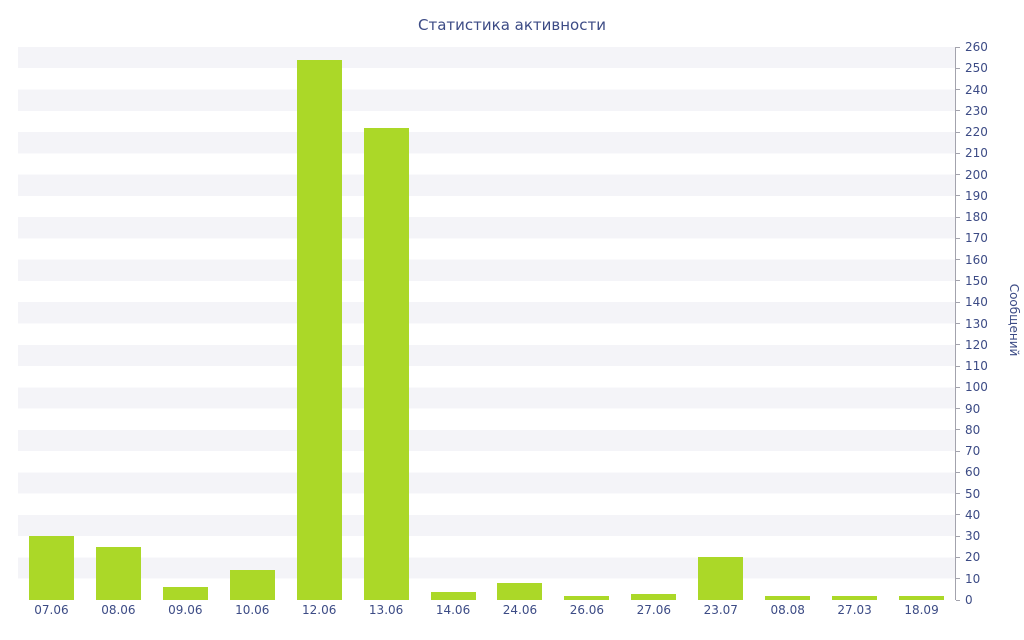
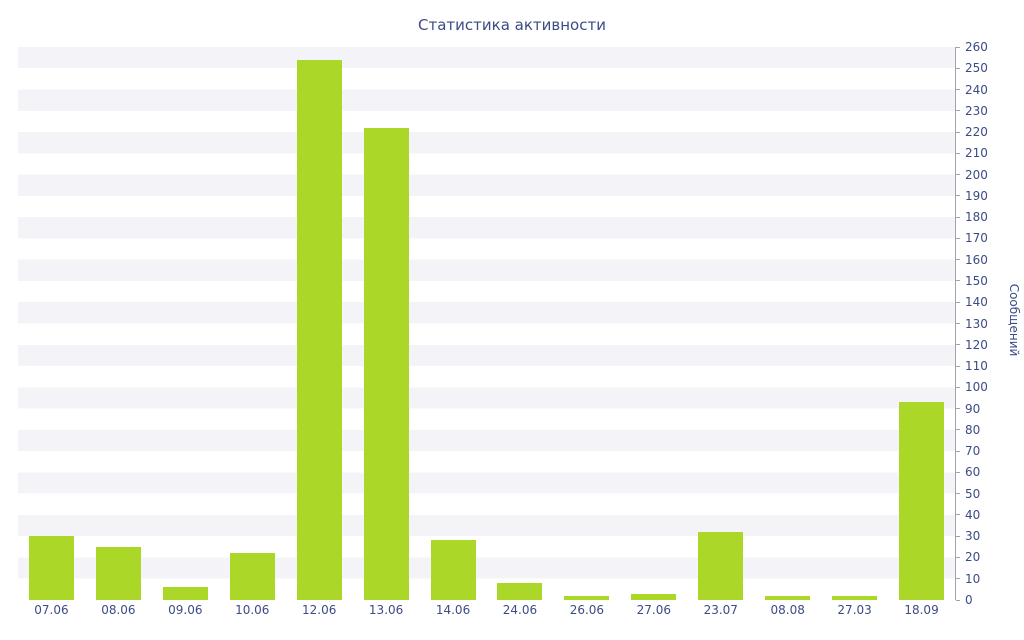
10.06: 14 -> 22
14.06: 4 -> 28
23.07: 20 -> 32
18.09: 2 -> 93
